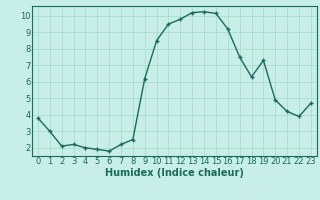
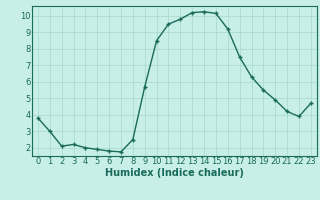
7: 2.2 -> 1.8
9: 6.2 -> 5.7
19: 7.3 -> 5.5
